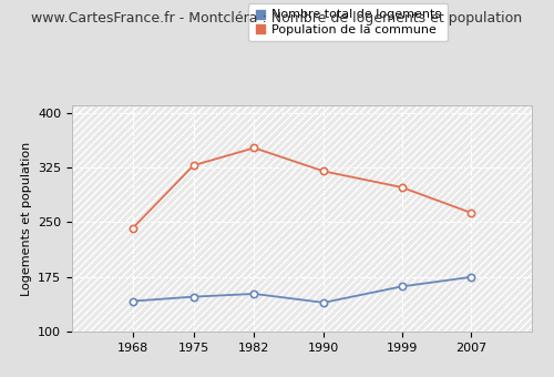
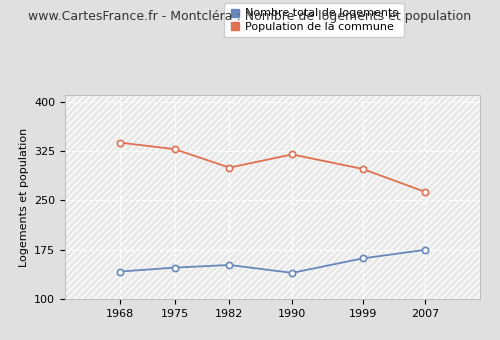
Population de la commune/1968: 242 -> 338
Population de la commune/1982: 352 -> 300
